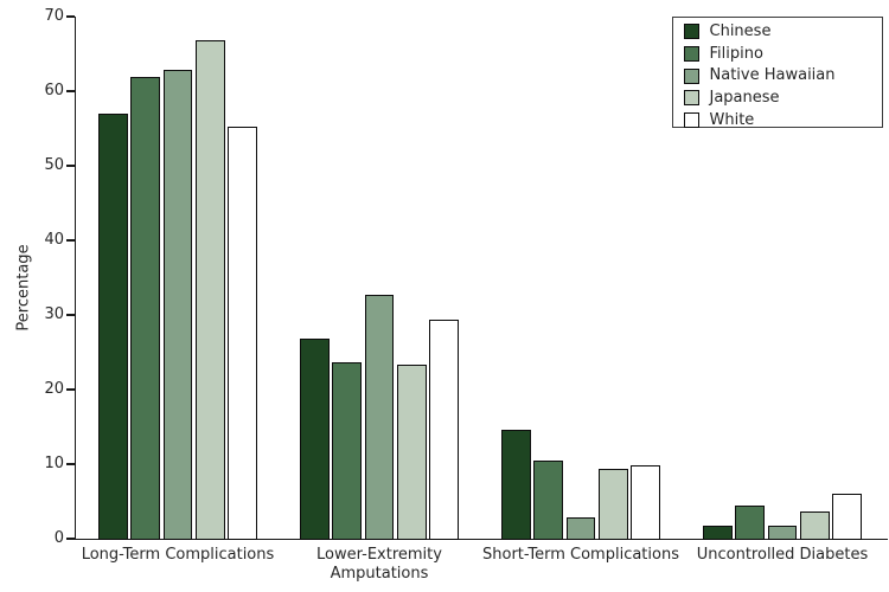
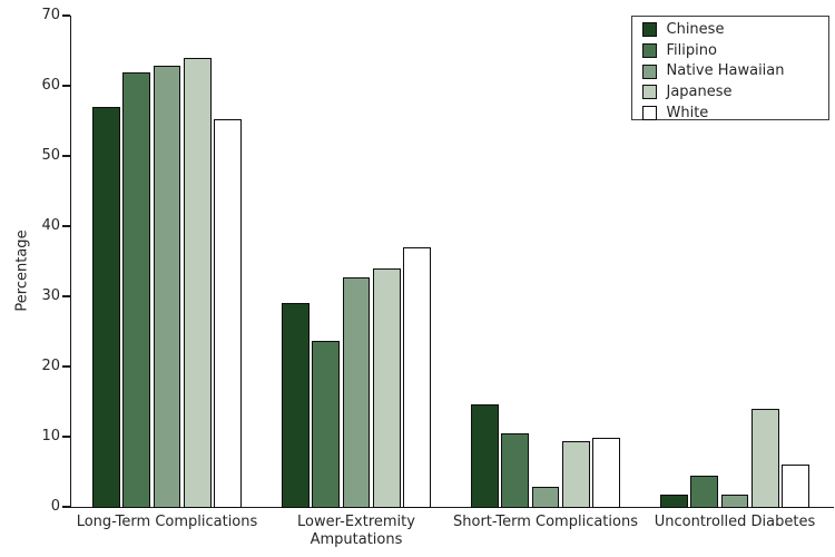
Japanese/Long-Term Complications: 67 -> 64
Chinese/Lower-Extremity Amputations: 27 -> 29
Japanese/Lower-Extremity Amputations: 23 -> 34
White/Lower-Extremity Amputations: 29 -> 37
Japanese/Uncontrolled Diabetes: 4 -> 14
